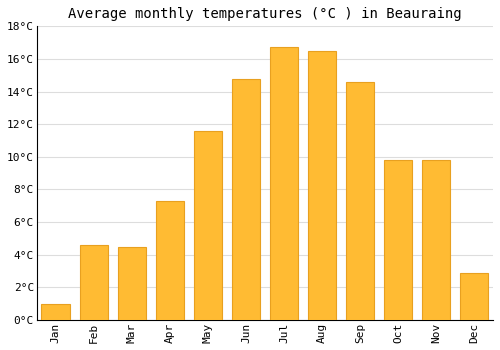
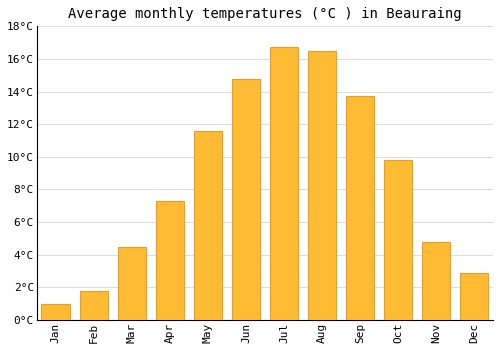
Feb: 4.6°C -> 1.8°C
Sep: 14.6°C -> 13.7°C
Nov: 9.8°C -> 4.8°C
